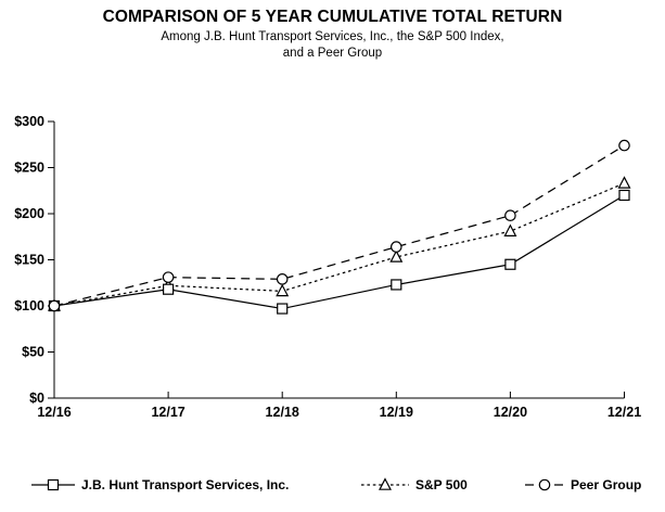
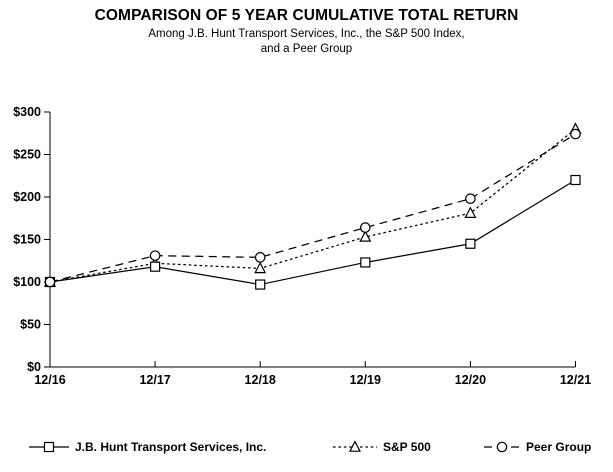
S&P 500/12/21: $230 -> $280
